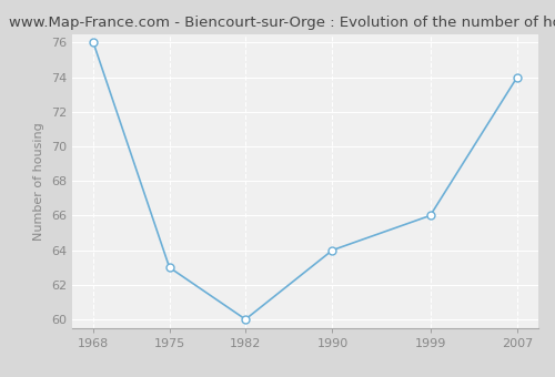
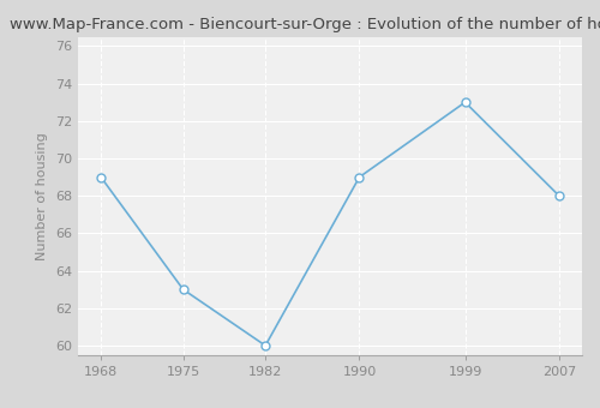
1968: 76 -> 69
1990: 64 -> 69
1999: 66 -> 73
2007: 74 -> 68
